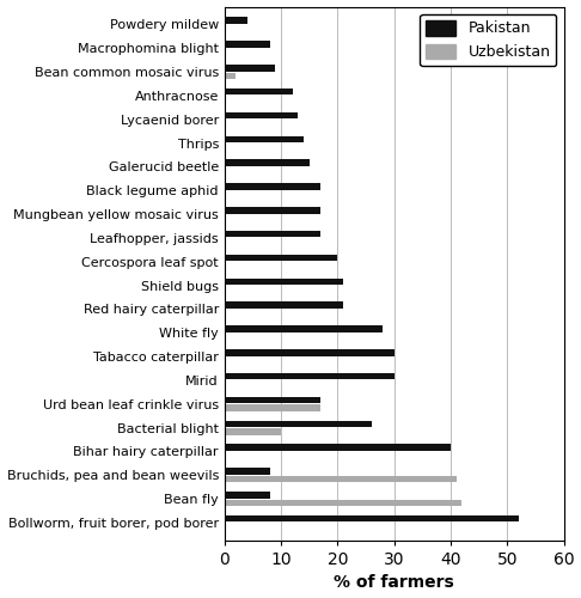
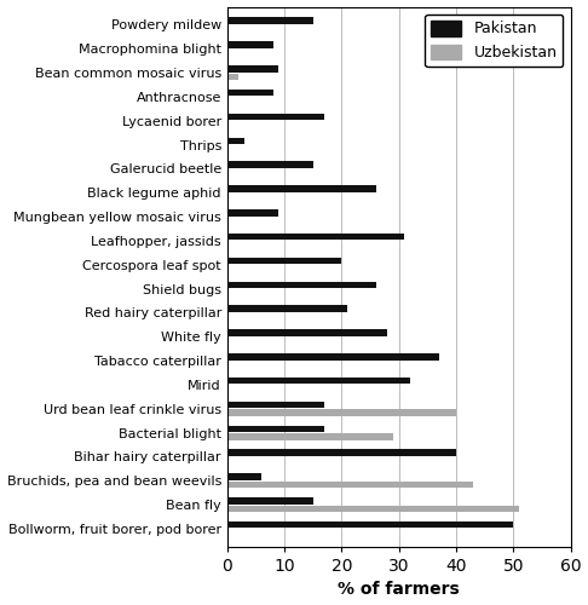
Pakistan/Powdery mildew: 4 -> 15
Pakistan/Anthracnose: 12 -> 8
Pakistan/Lycaenid borer: 13 -> 17
Pakistan/Thrips: 14 -> 3
Pakistan/Black legume aphid: 17 -> 26
Pakistan/Mungbean yellow mosaic virus: 17 -> 9
Pakistan/Leafhopper, jassids: 17 -> 31
Pakistan/Shield bugs: 21 -> 26
Pakistan/Tabacco caterpillar: 30 -> 37
Pakistan/Mirid: 30 -> 32
Uzbekistan/Urd bean leaf crinkle virus: 17 -> 40
Pakistan/Bacterial blight: 26 -> 17
Uzbekistan/Bacterial blight: 10 -> 29
Pakistan/Bruchids, pea and bean weevils: 8 -> 6
Uzbekistan/Bruchids, pea and bean weevils: 41 -> 43
Pakistan/Bean fly: 8 -> 15
Uzbekistan/Bean fly: 42 -> 51
Pakistan/Bollworm, fruit borer, pod borer: 52 -> 50
